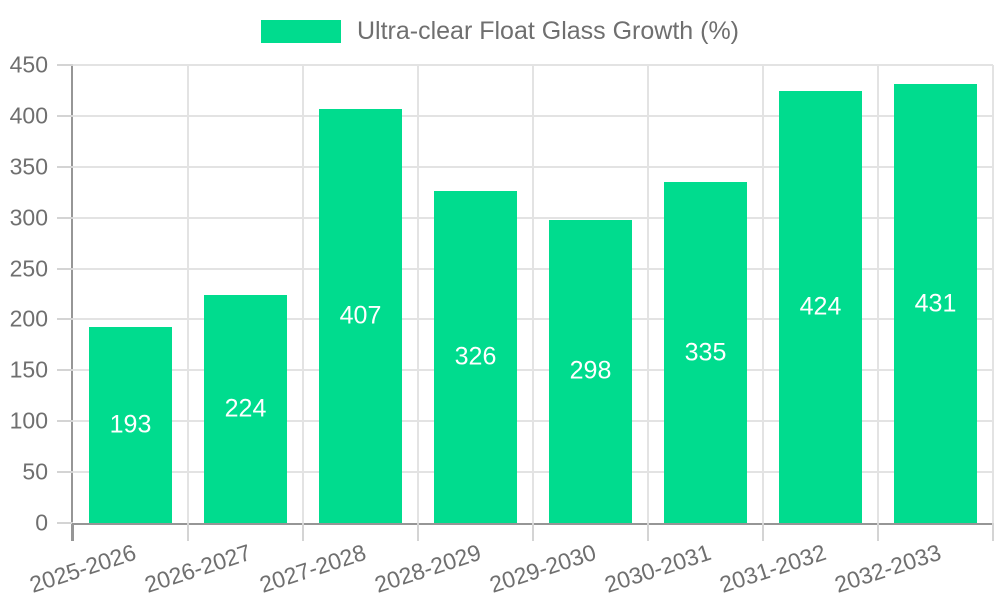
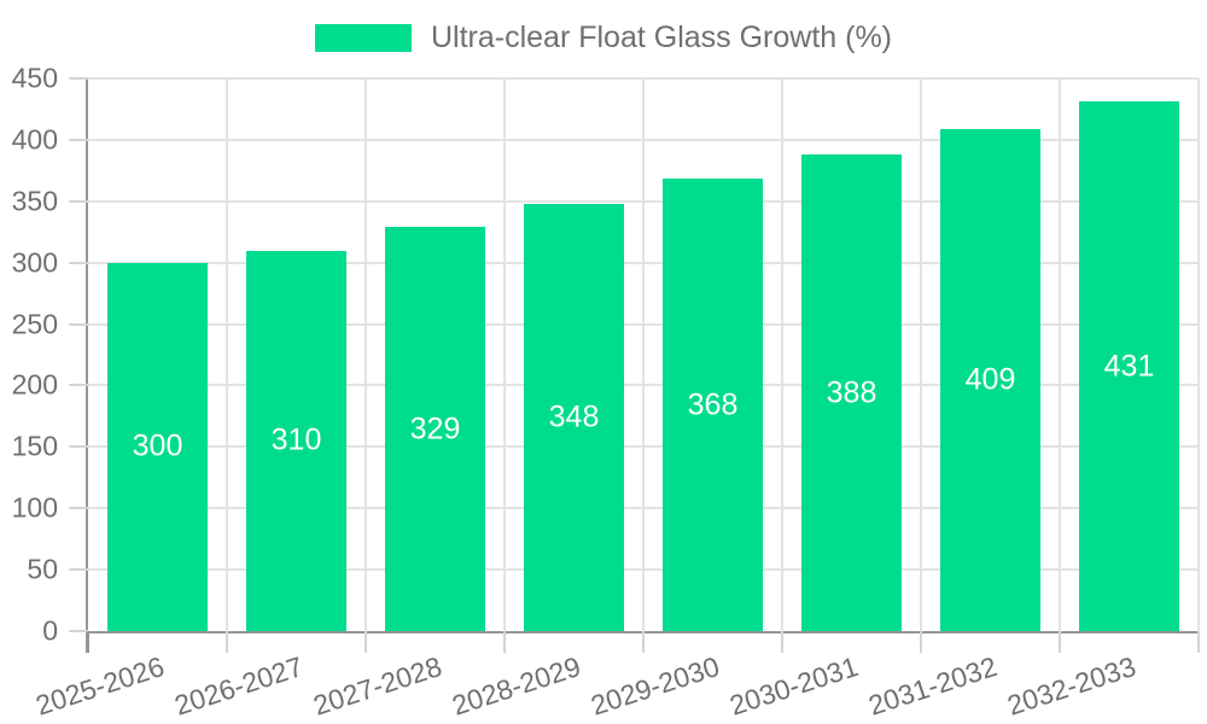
2025-2026: 193 -> 300
2026-2027: 224 -> 310
2027-2028: 407 -> 329
2028-2029: 326 -> 348
2029-2030: 298 -> 368
2030-2031: 335 -> 388
2031-2032: 424 -> 409
